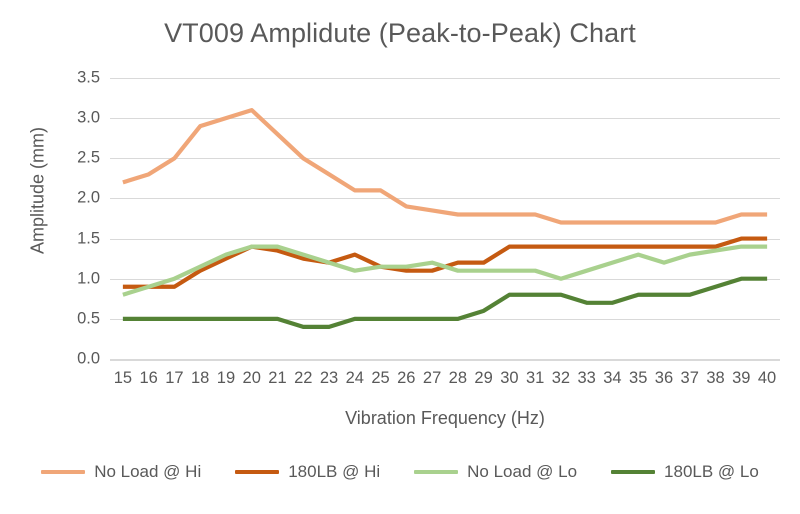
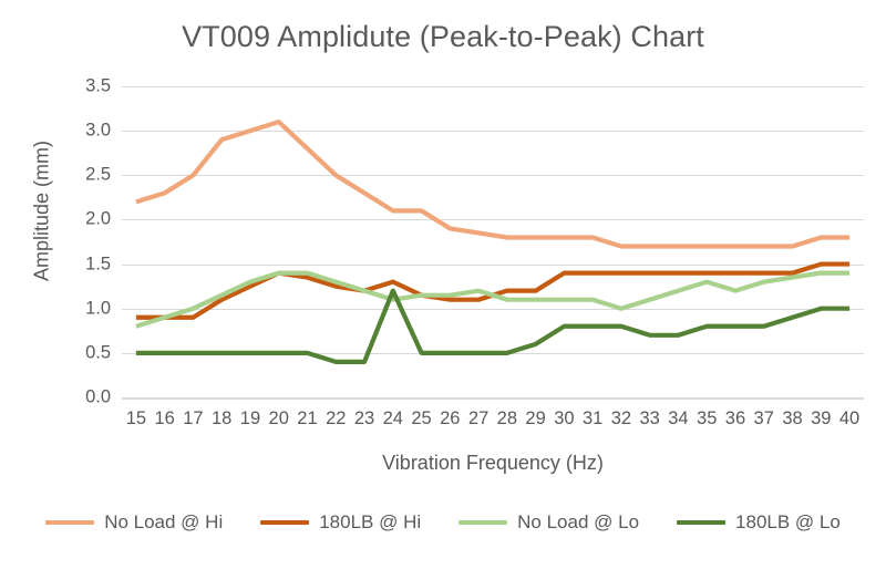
180LB @ Lo/24: 0.5 -> 1.2
